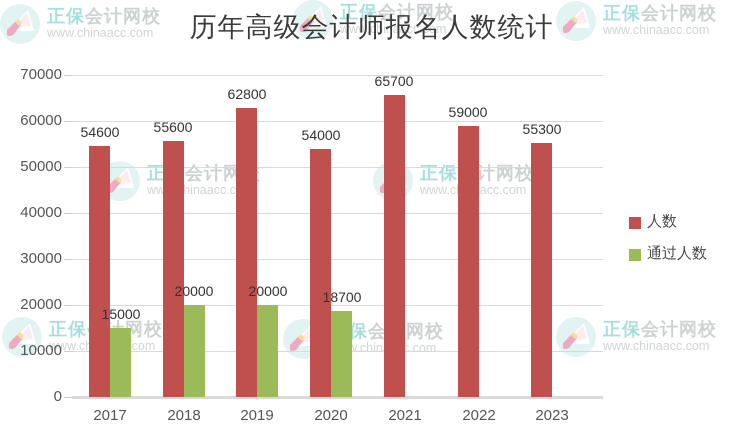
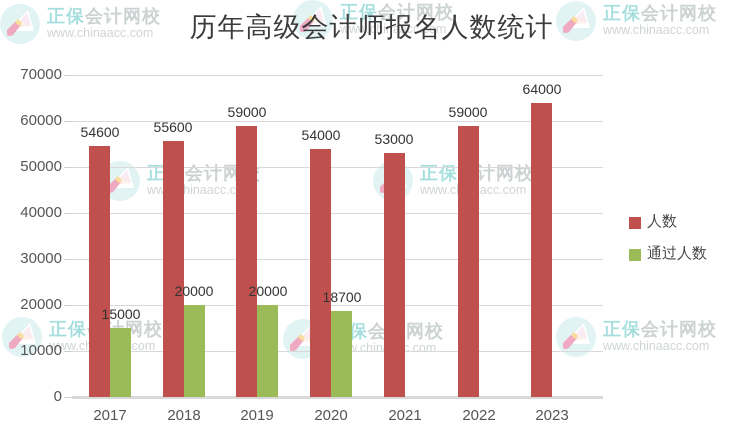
人数/2019: 62800 -> 59000
人数/2021: 65700 -> 53000
人数/2023: 55300 -> 64000
